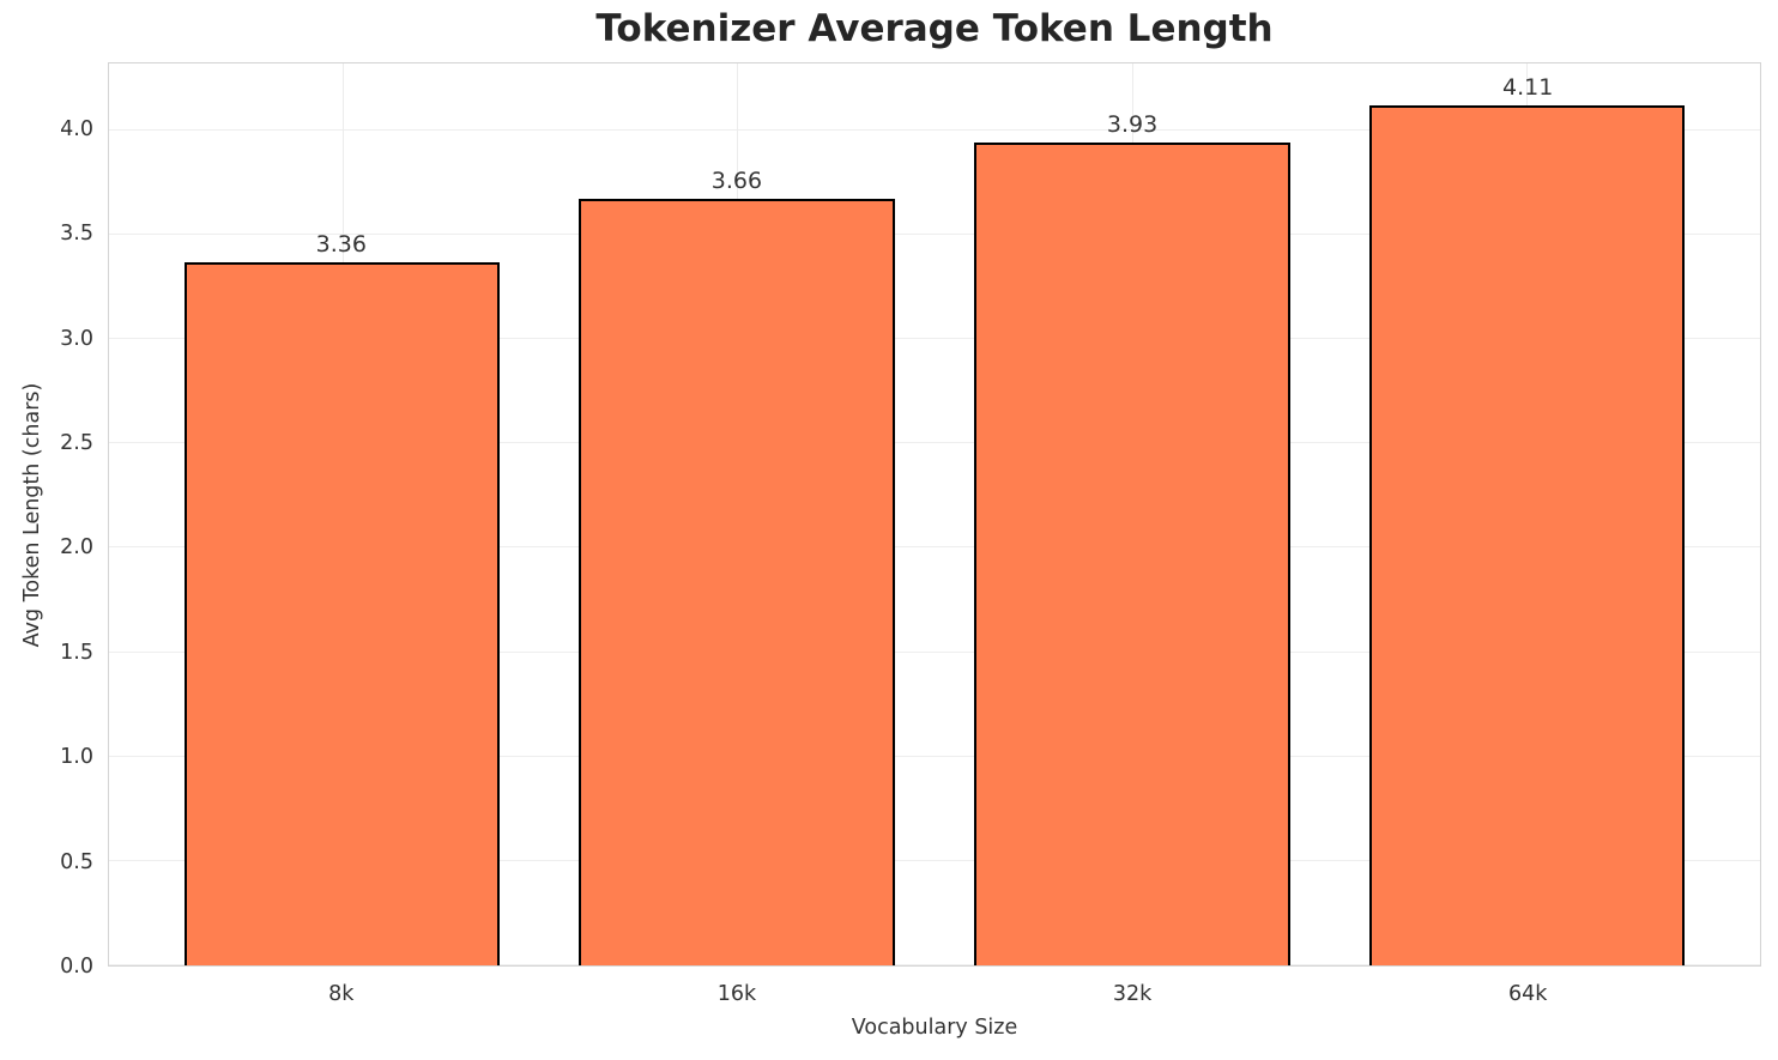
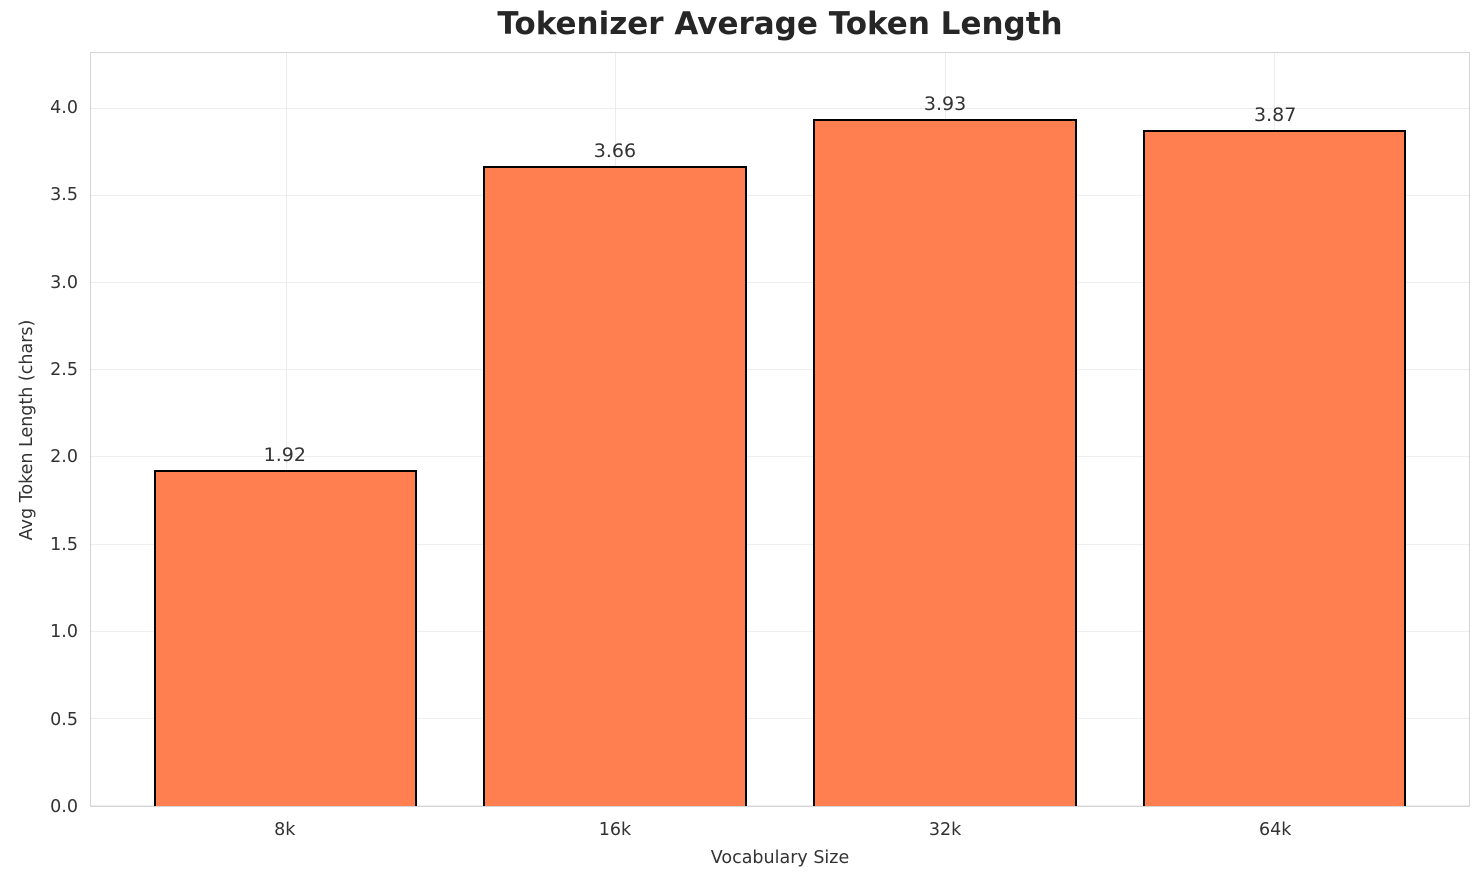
8k: 3.36 -> 1.92
64k: 4.11 -> 3.87
